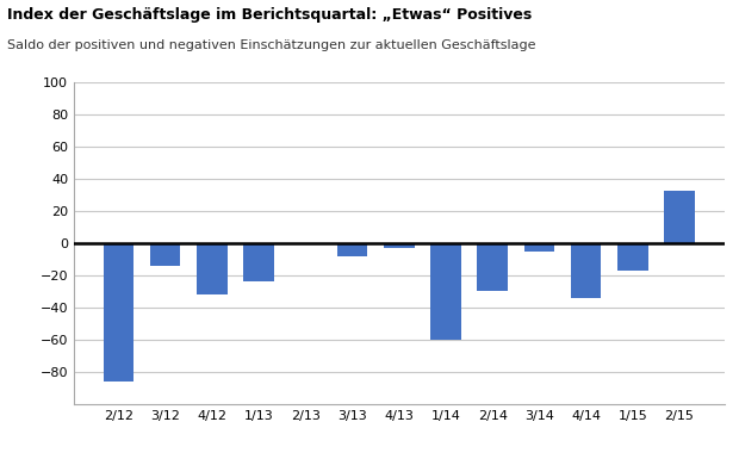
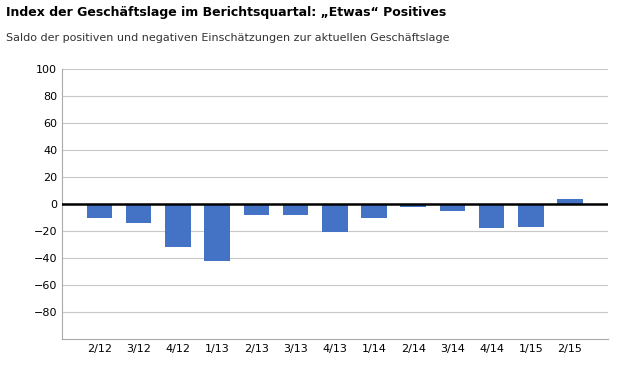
2/12: -86 -> -10
1/13: -24 -> -42
2/13: -1 -> -8
4/13: -3 -> -21
1/14: -60 -> -10
2/14: -30 -> -2
4/14: -34 -> -18
2/15: 33 -> 4
